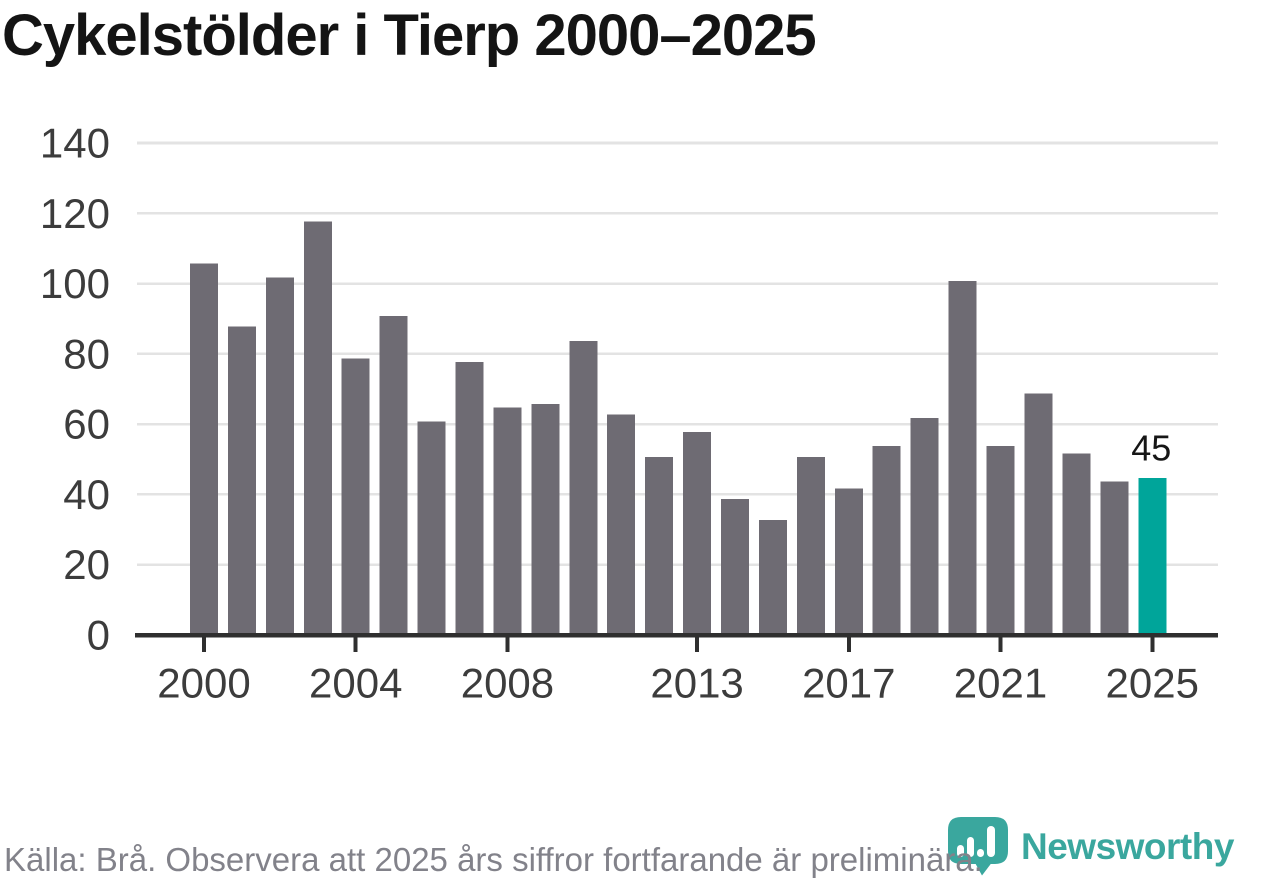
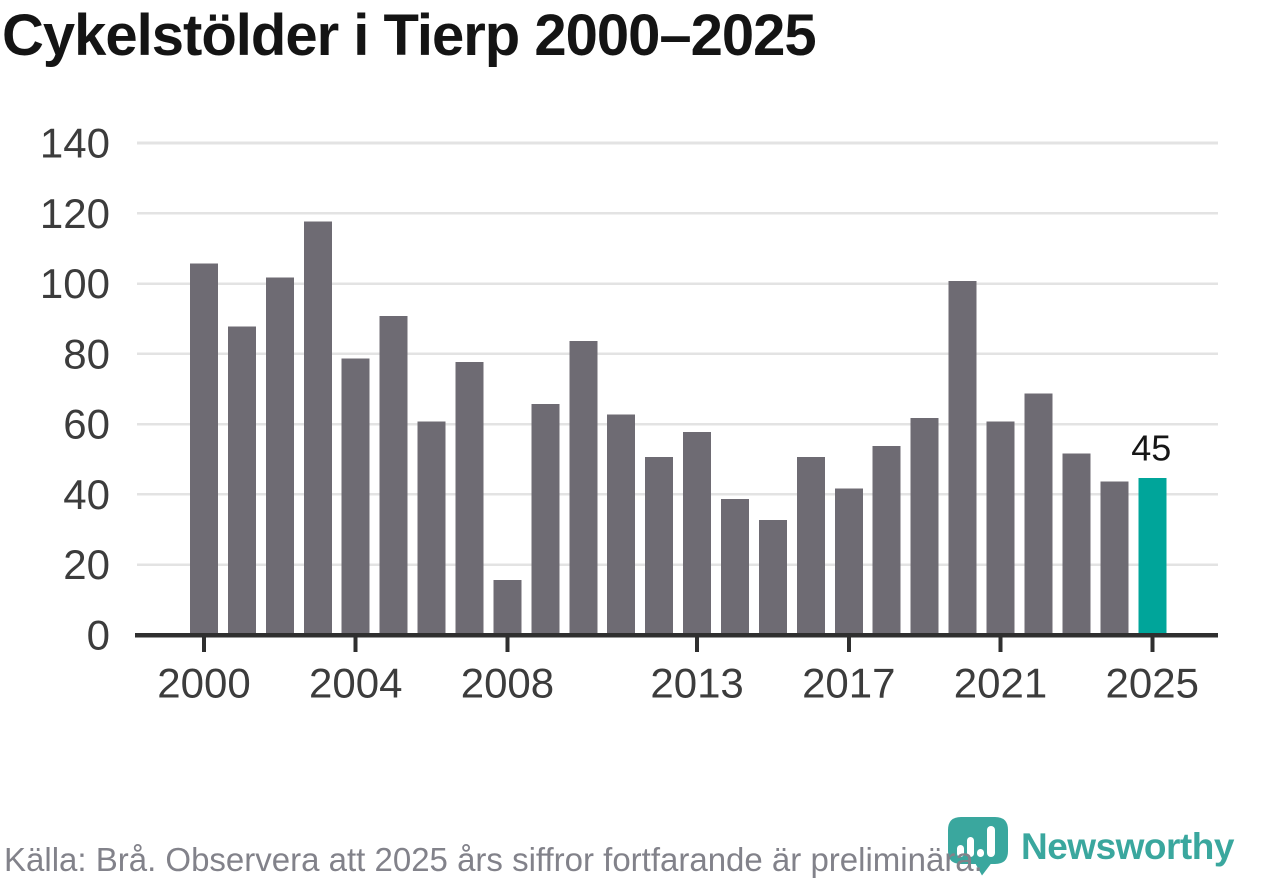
2008: 65 -> 16
2021: 54 -> 61
